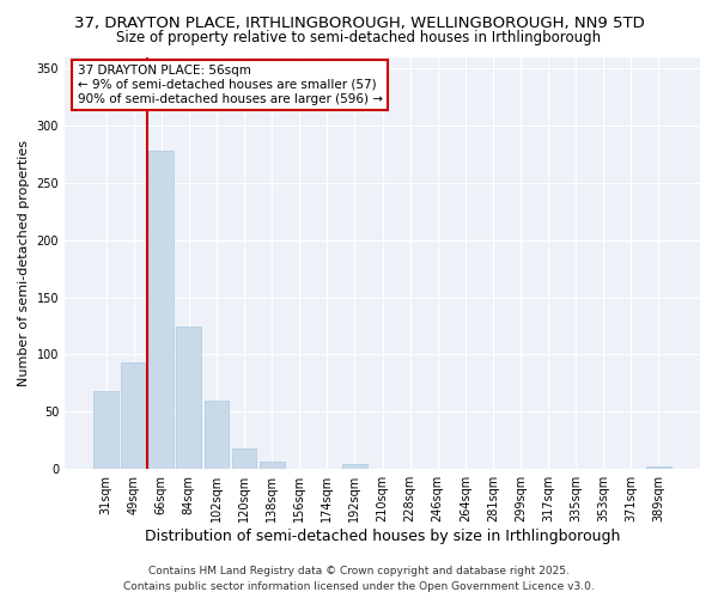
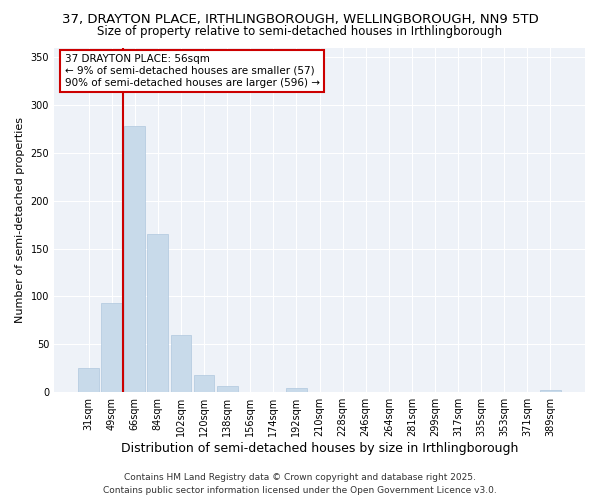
31sqm: 68 -> 25
84sqm: 124 -> 165
